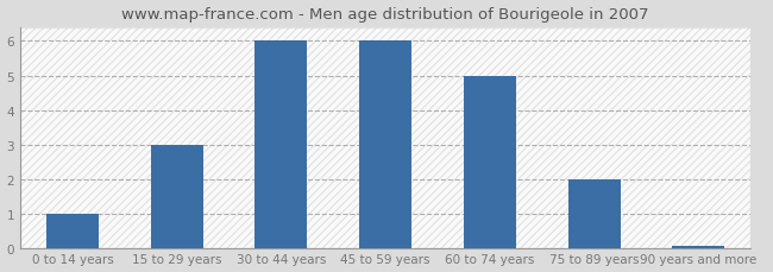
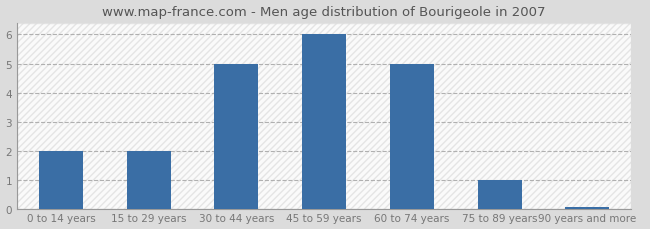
0 to 14 years: 1.00 -> 2.00
15 to 29 years: 3.00 -> 2.00
30 to 44 years: 6.00 -> 5.00
75 to 89 years: 2.00 -> 1.00
